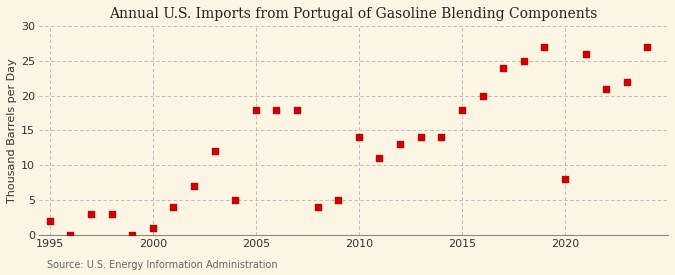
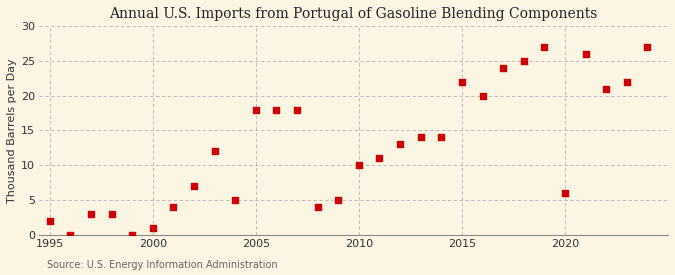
2010: 14 -> 10
2015: 18 -> 22
2020: 8 -> 6
